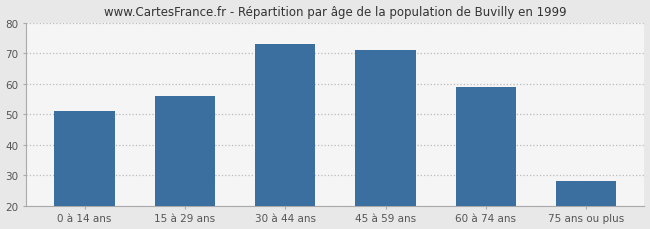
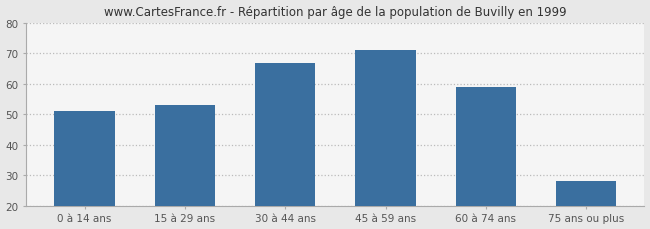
15 à 29 ans: 56 -> 53
30 à 44 ans: 73 -> 67
